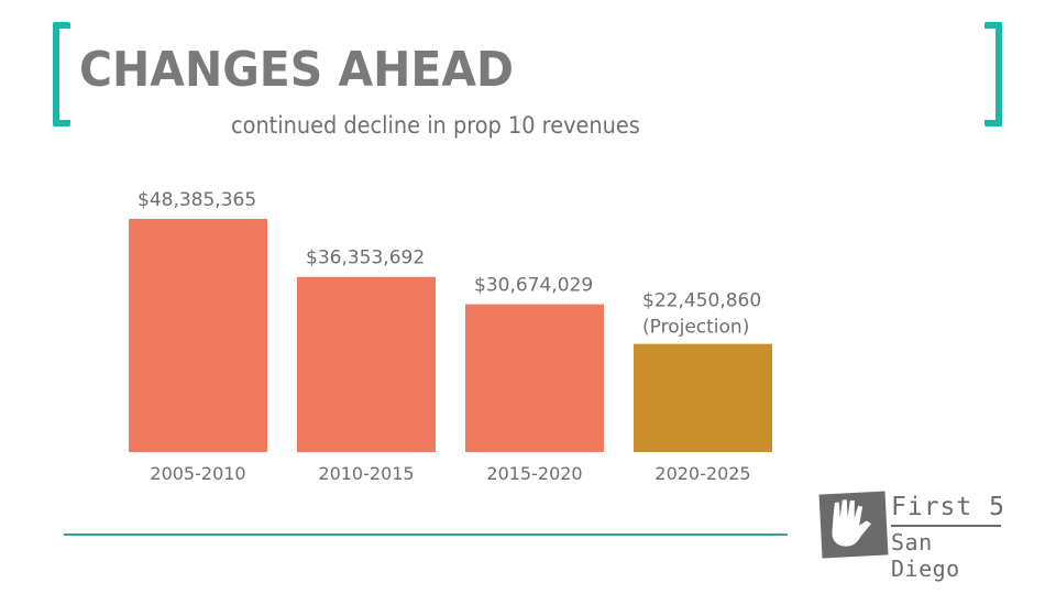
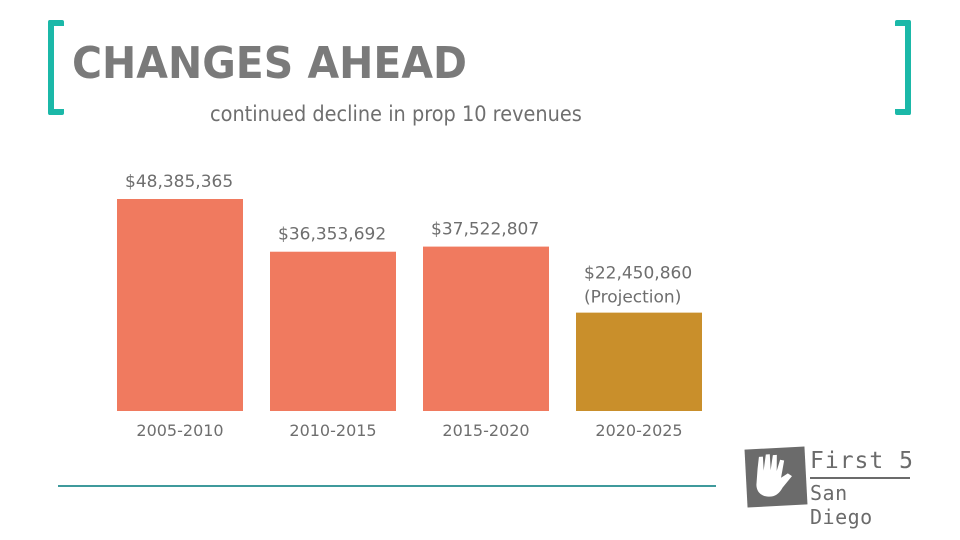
2015-2020: $30,674,029 -> $37,522,807
